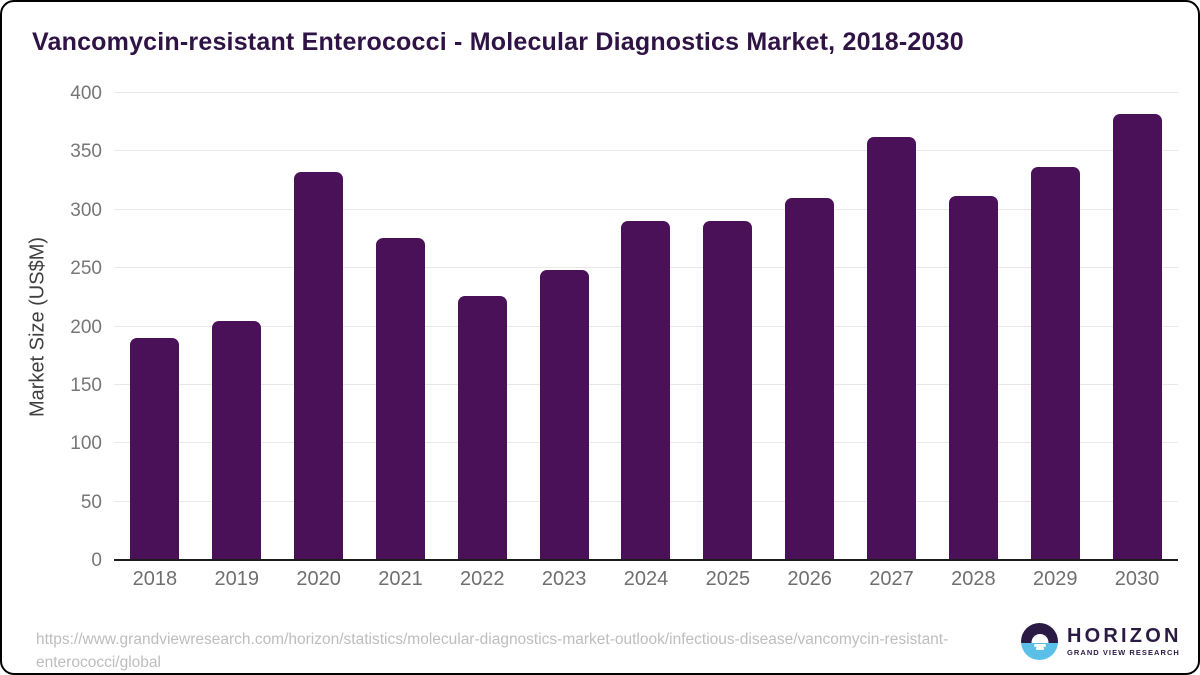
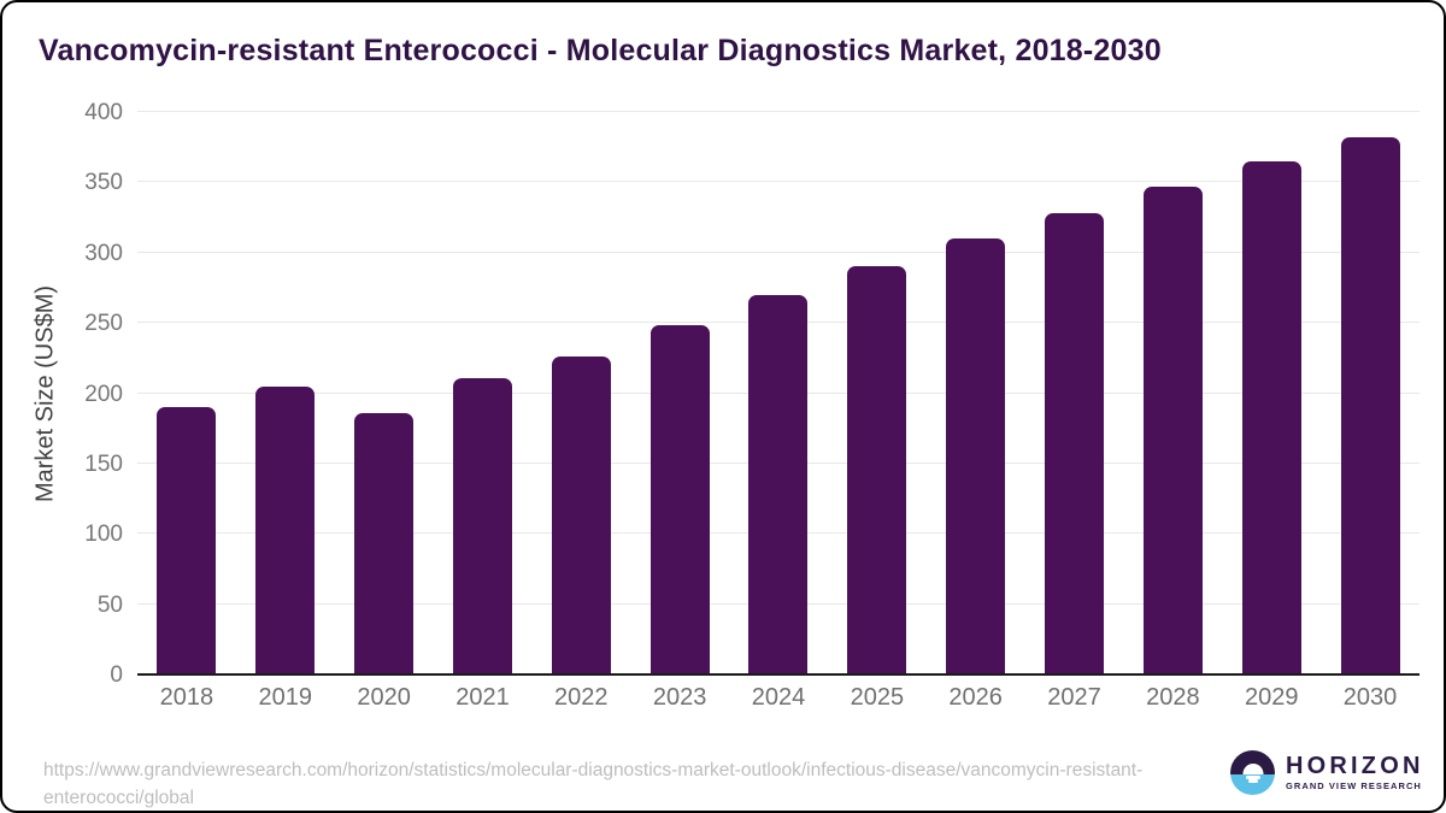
2020: 332 -> 186
2021: 276 -> 211
2024: 290 -> 270
2027: 362 -> 328
2028: 312 -> 347
2029: 337 -> 365
